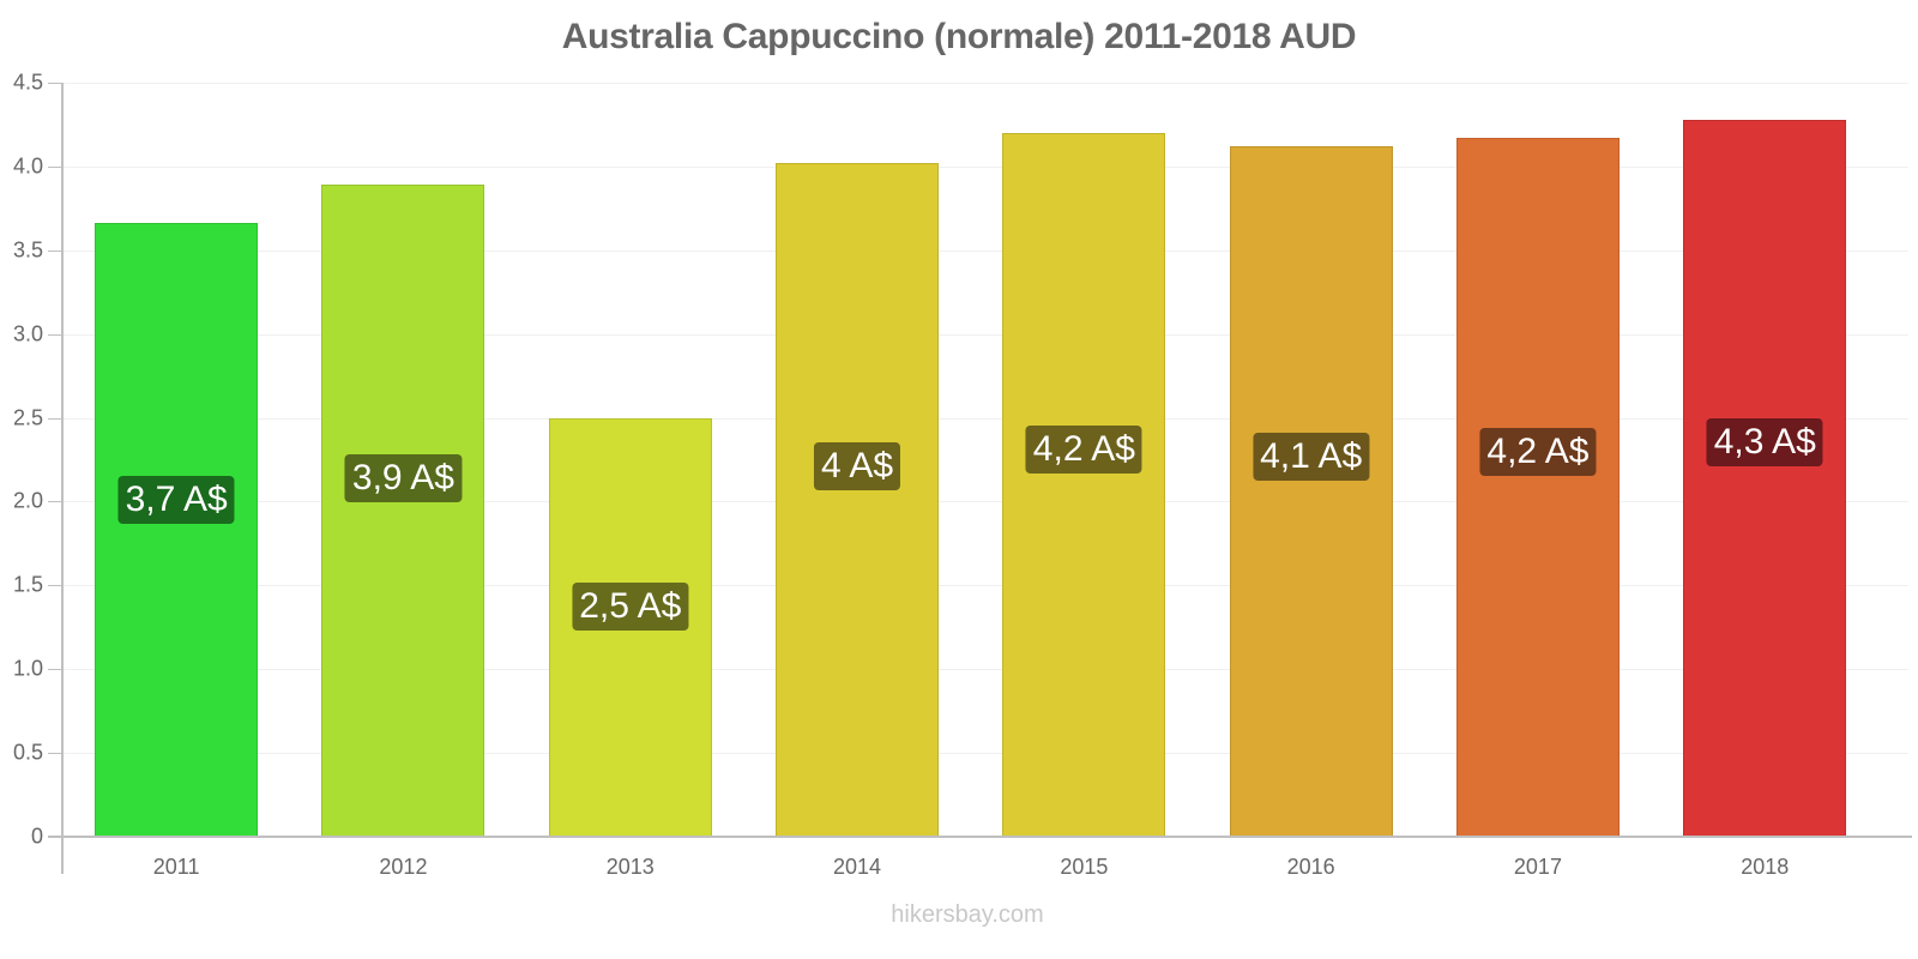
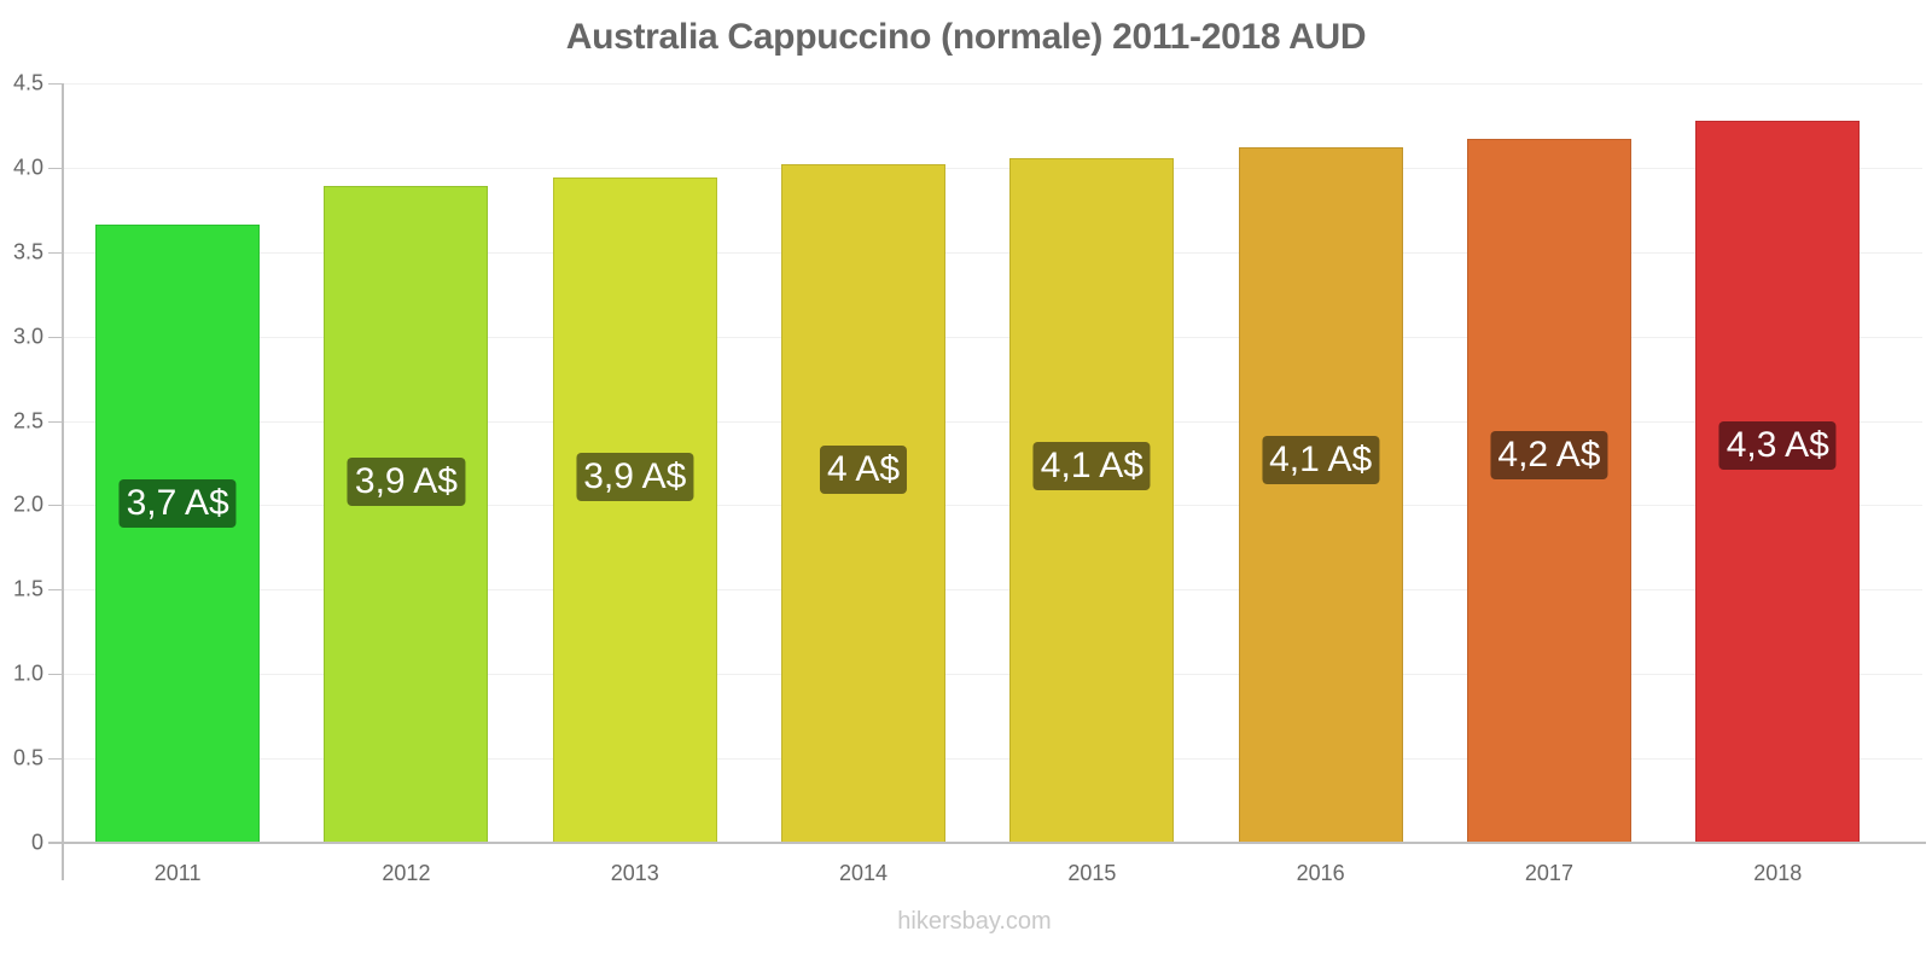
2013: 2,5 -> 3,9
2015: 4,2 -> 4,1
